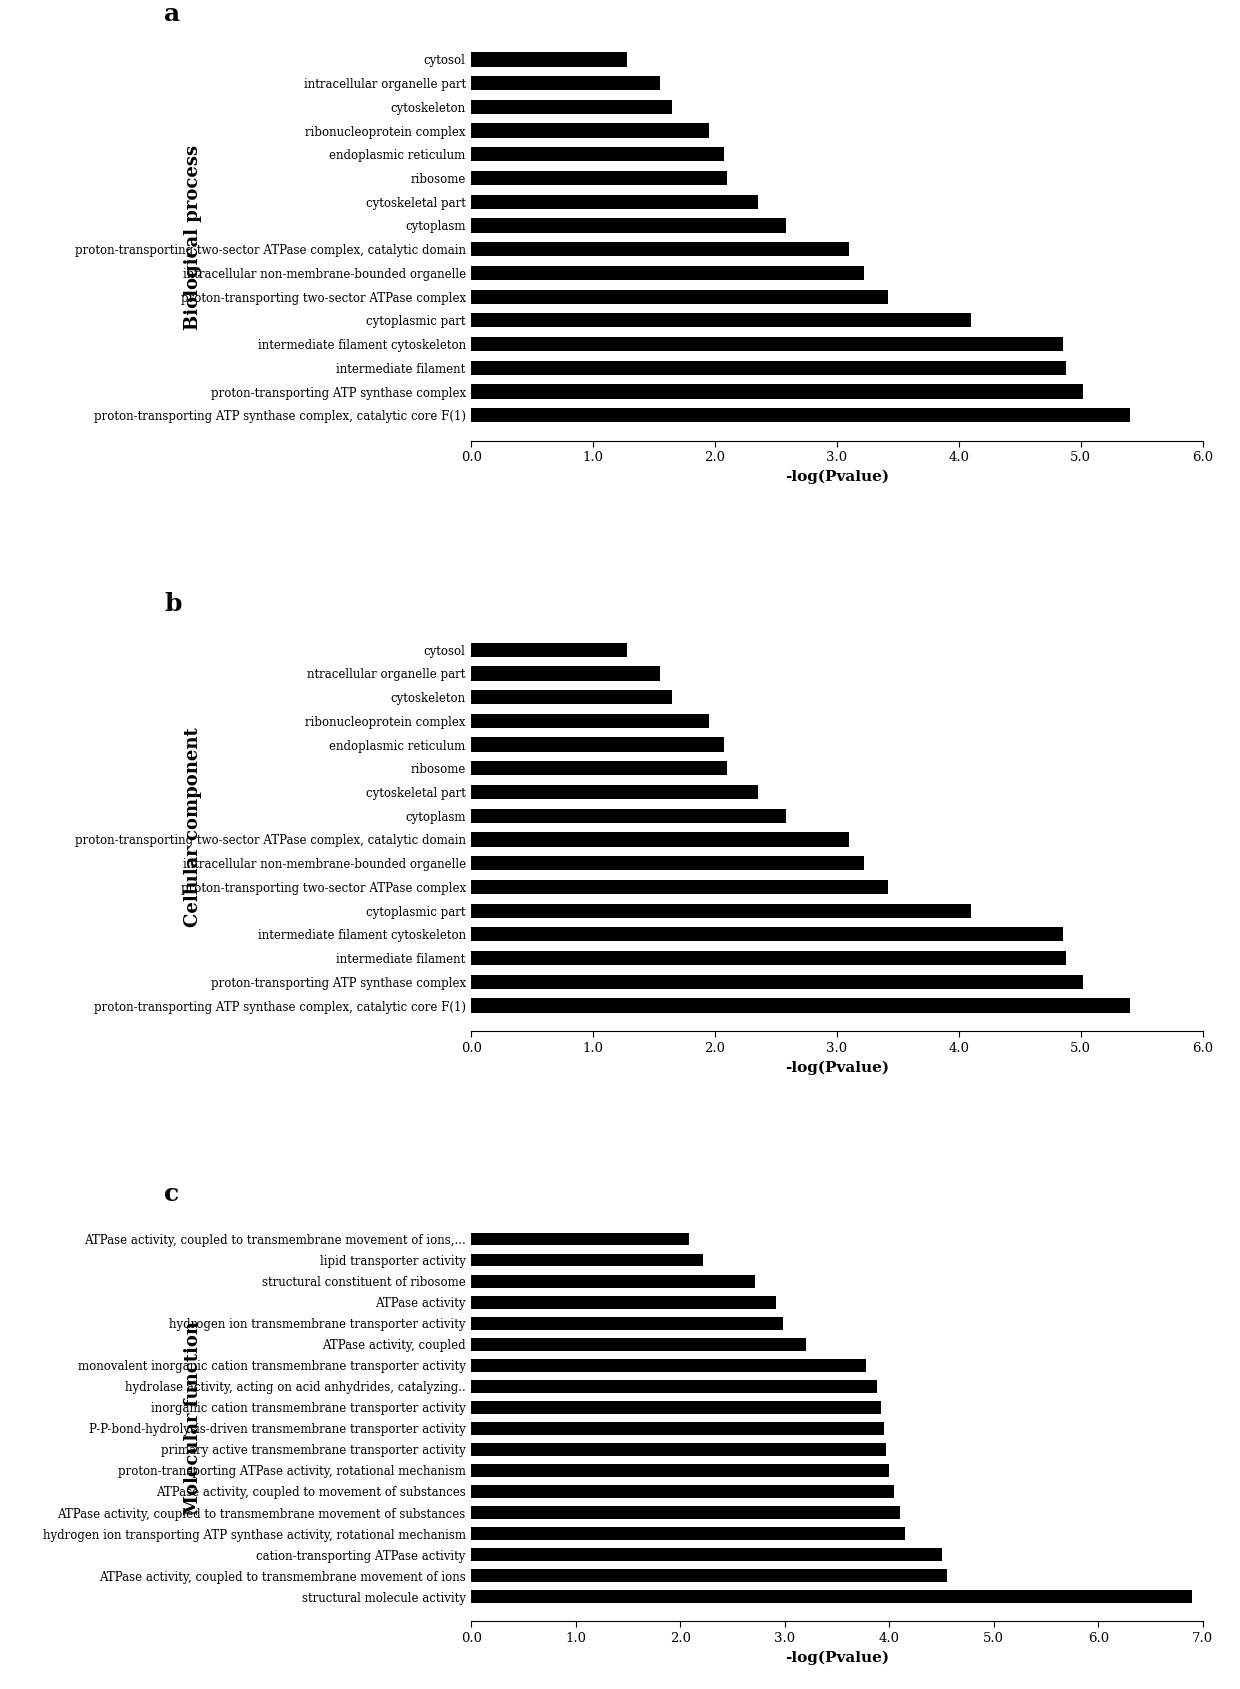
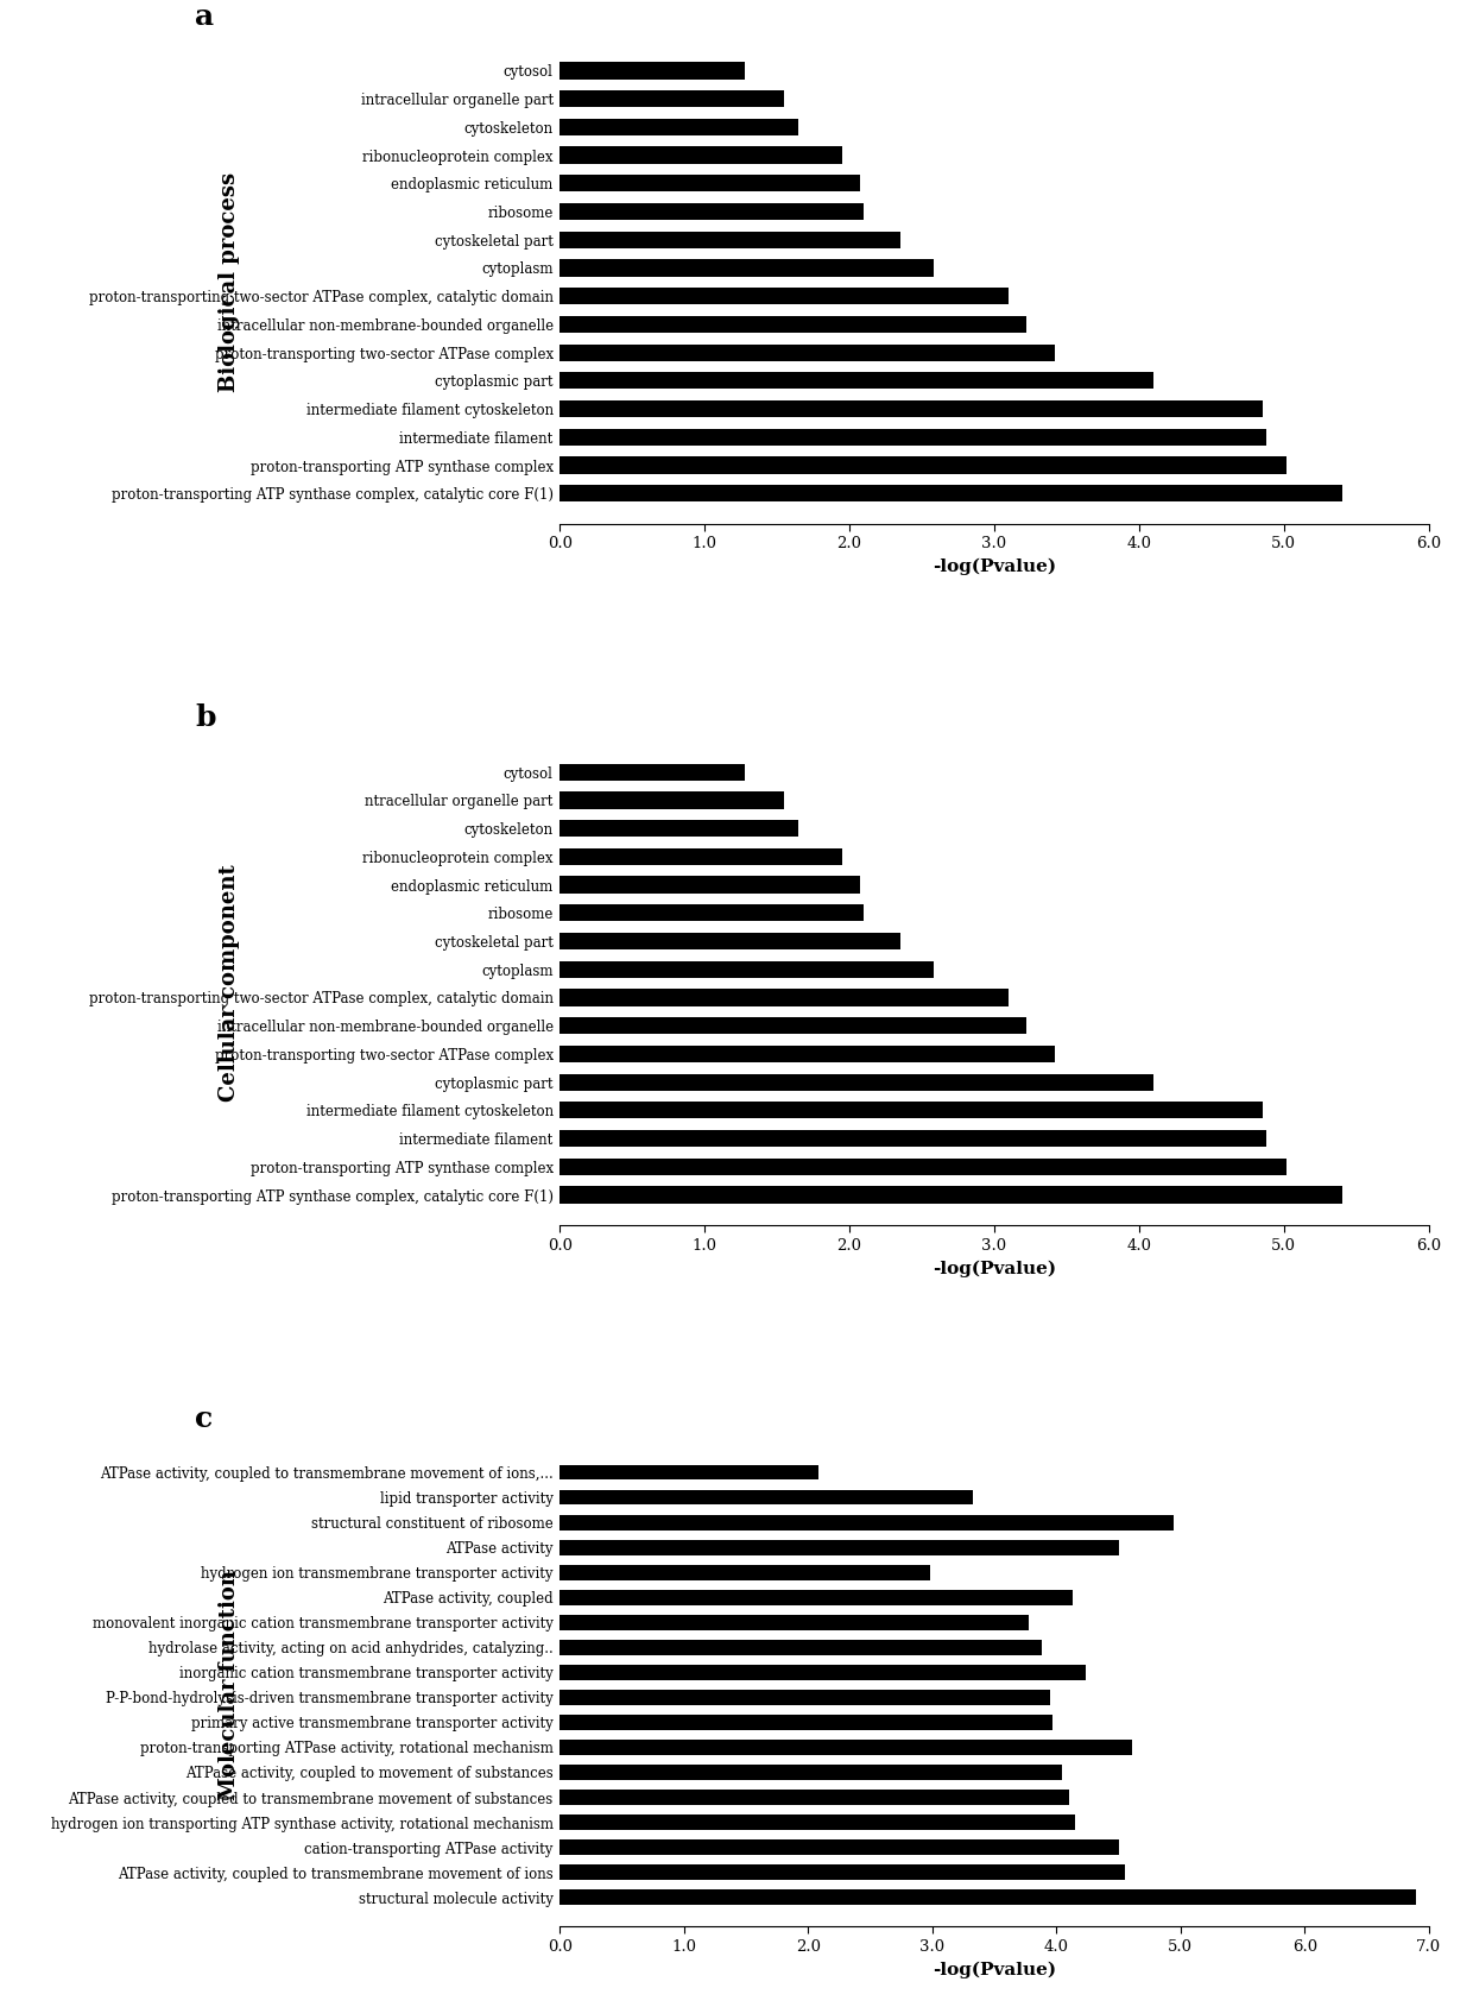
lipid transporter activity: 2.22 -> 3.33
structural constituent of ribosome: 2.72 -> 4.94
ATPase activity: 2.92 -> 4.50
ATPase activity, coupled: 3.20 -> 4.13
inorganic cation transmembrane transporter activity: 3.92 -> 4.24
proton-transporting ATPase activity, rotational mechanism: 4.00 -> 4.61
